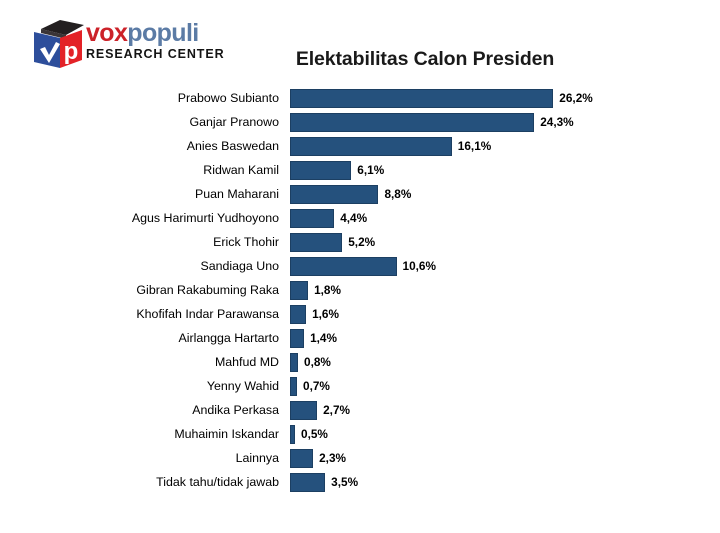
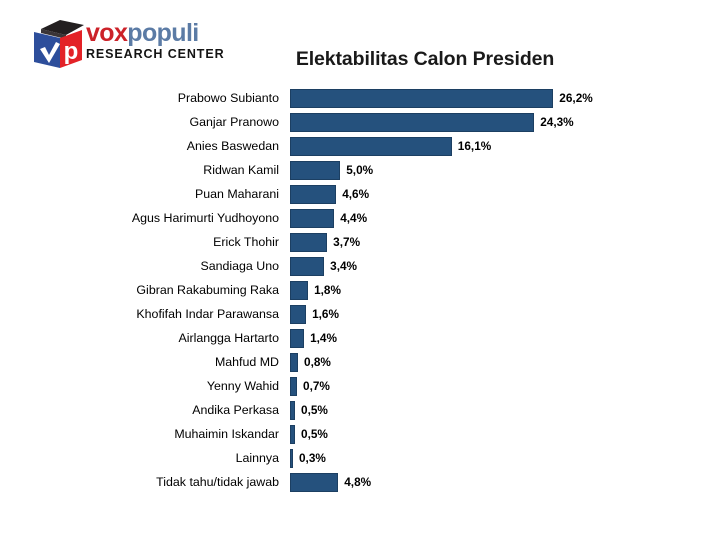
Ridwan Kamil: 6,1% -> 5,0%
Puan Maharani: 8,8% -> 4,6%
Erick Thohir: 5,2% -> 3,7%
Sandiaga Uno: 10,6% -> 3,4%
Andika Perkasa: 2,7% -> 0,5%
Lainnya: 2,3% -> 0,3%
Tidak tahu/tidak jawab: 3,5% -> 4,8%
